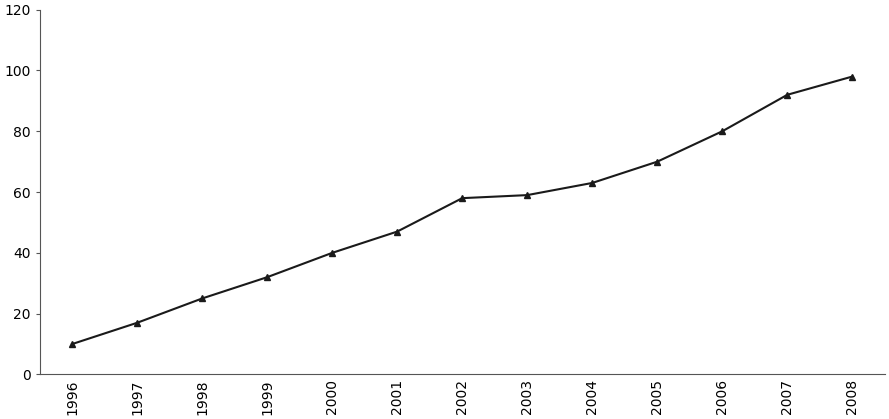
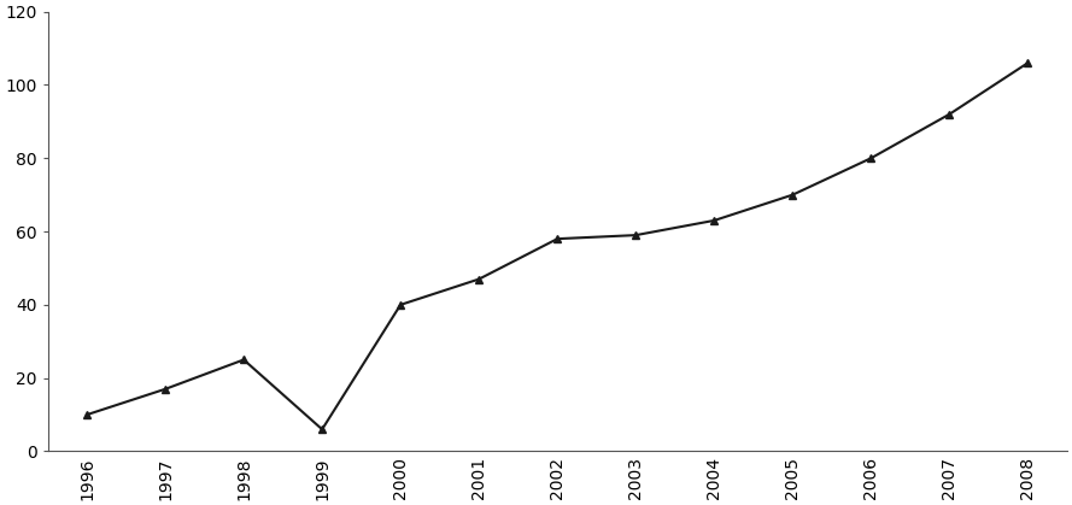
1999: 32 -> 6
2008: 98 -> 106
